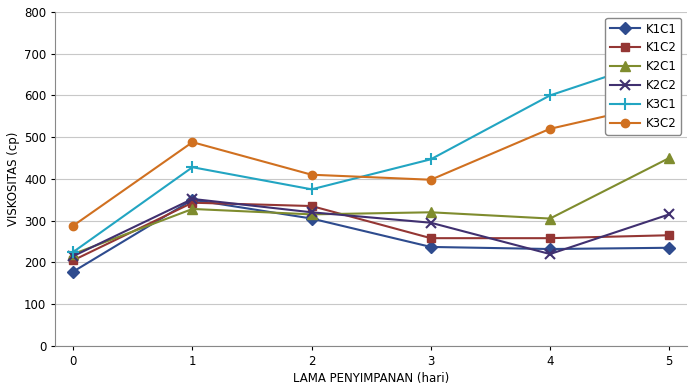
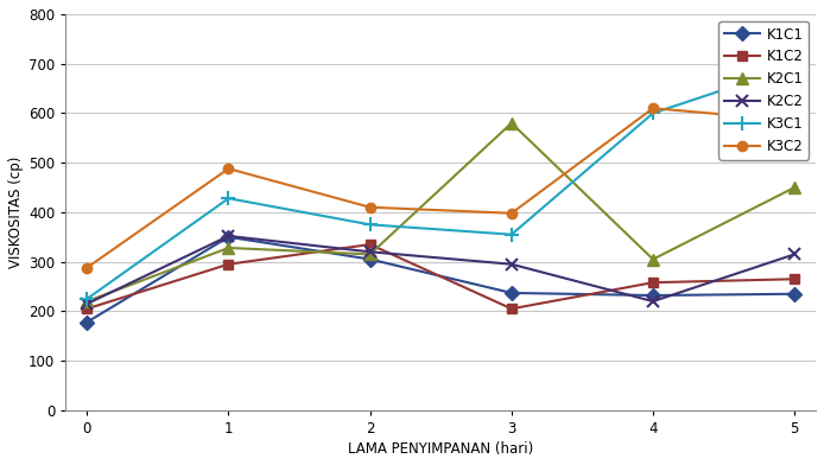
K1C2/1: 343 -> 295
K1C2/3: 258 -> 205
K2C1/3: 320 -> 580
K3C1/3: 447 -> 355
K3C2/4: 520 -> 610
